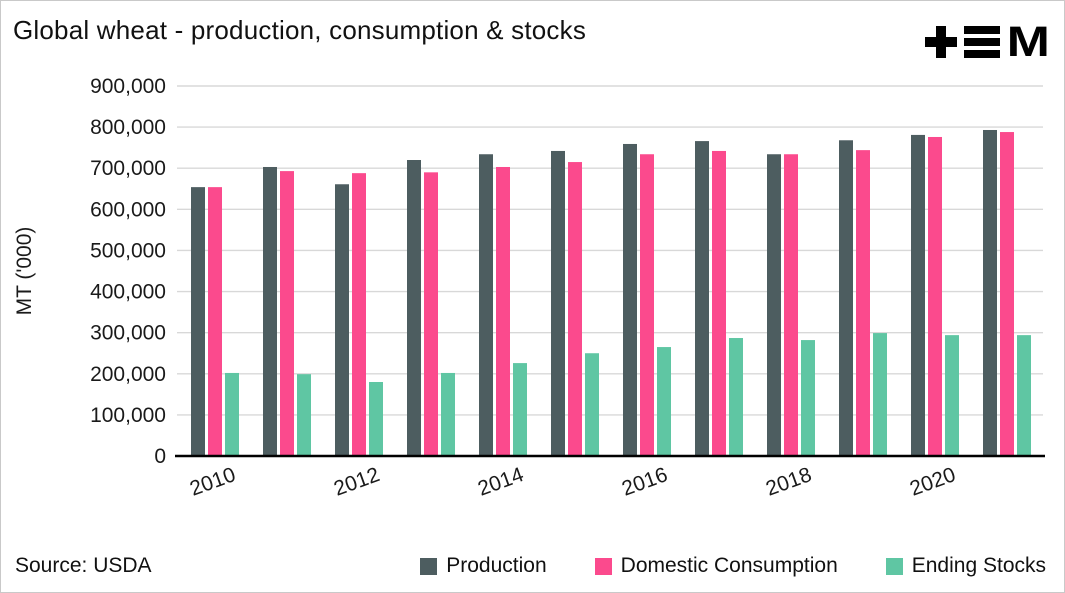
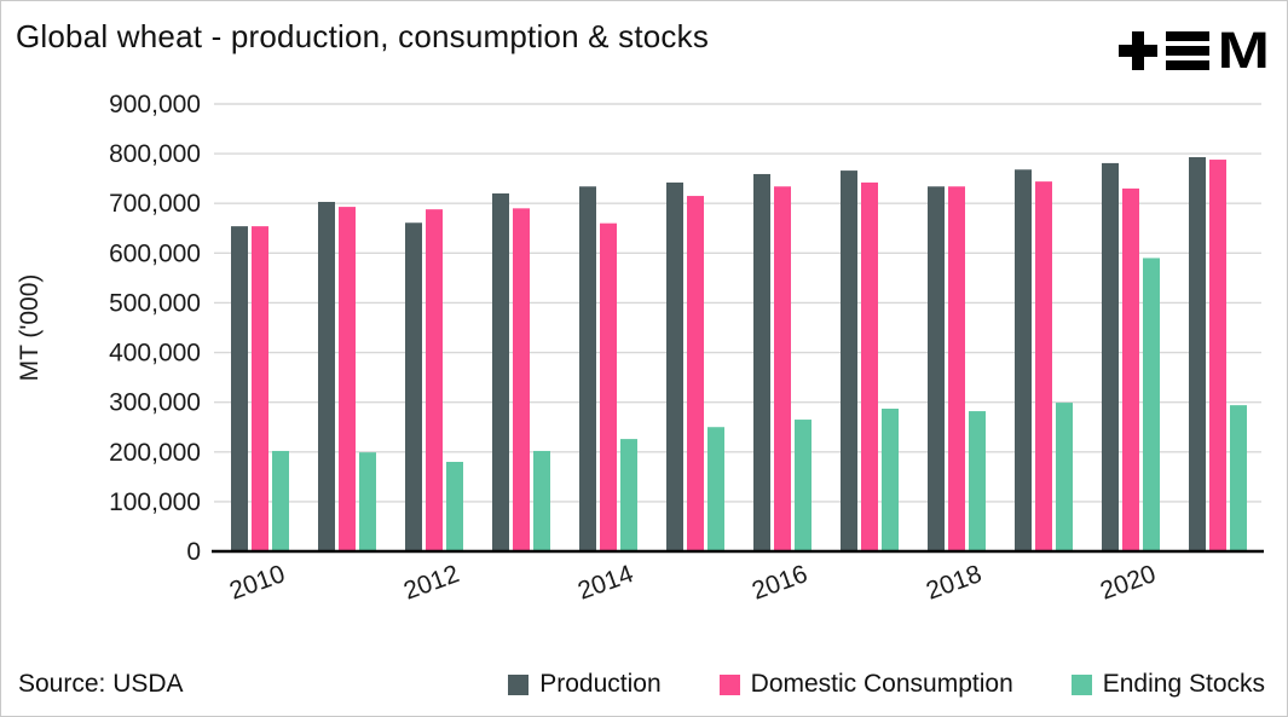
Domestic Consumption/2014: 700000 -> 660000
Domestic Consumption/2020: 780000 -> 730000
Ending Stocks/2020: 290000 -> 590000
